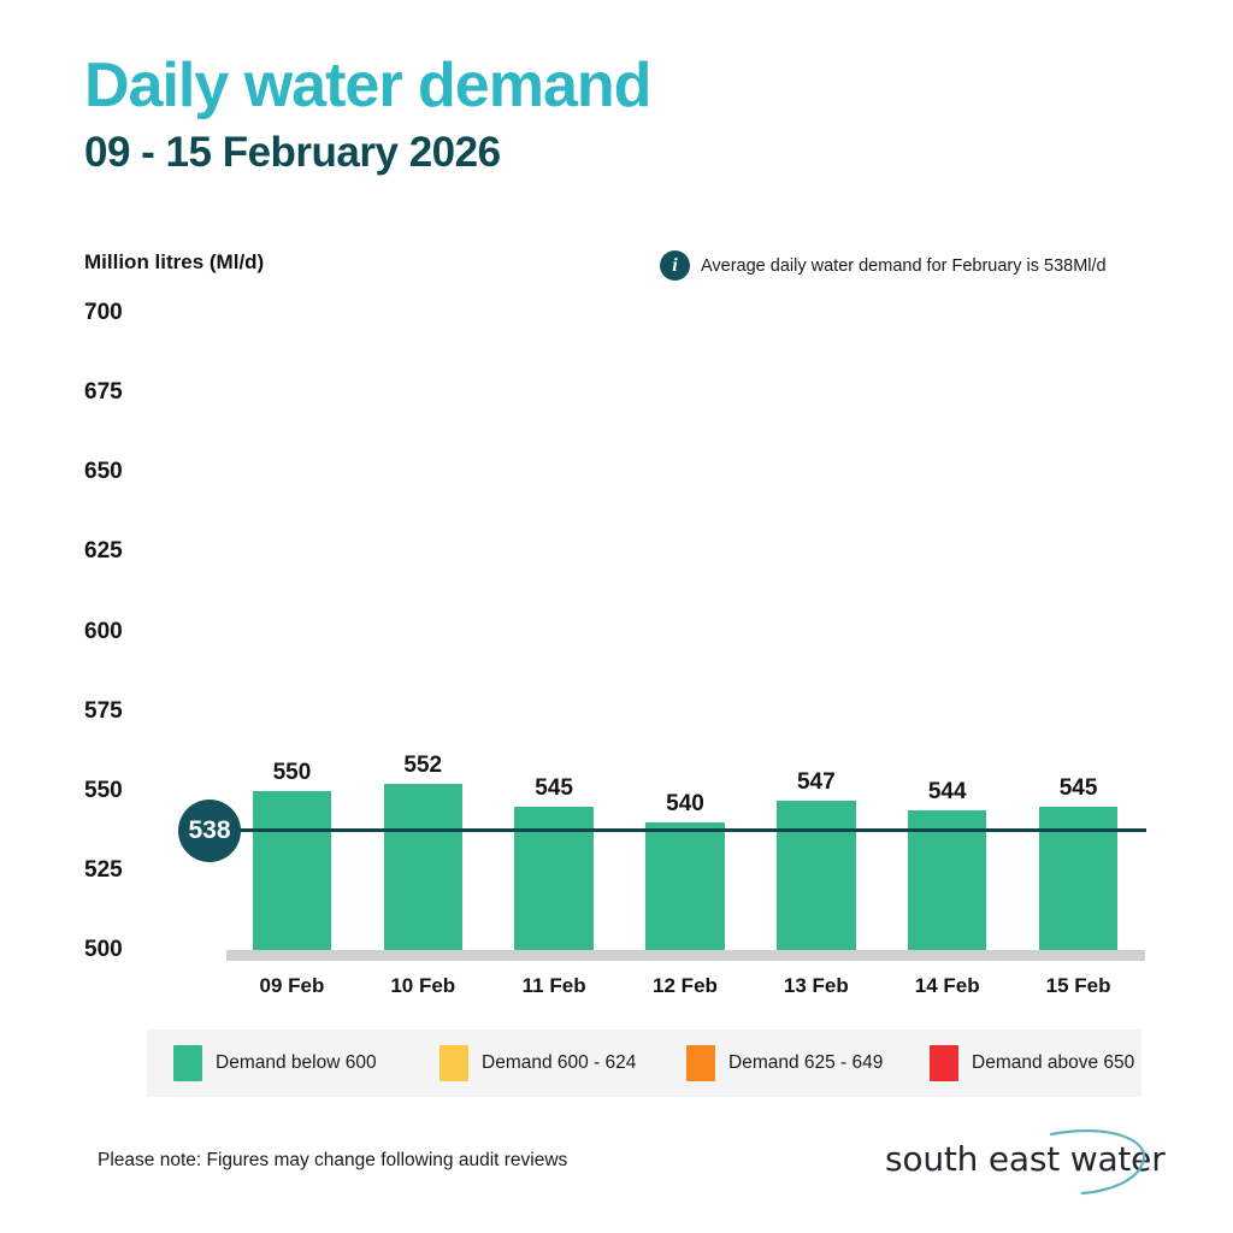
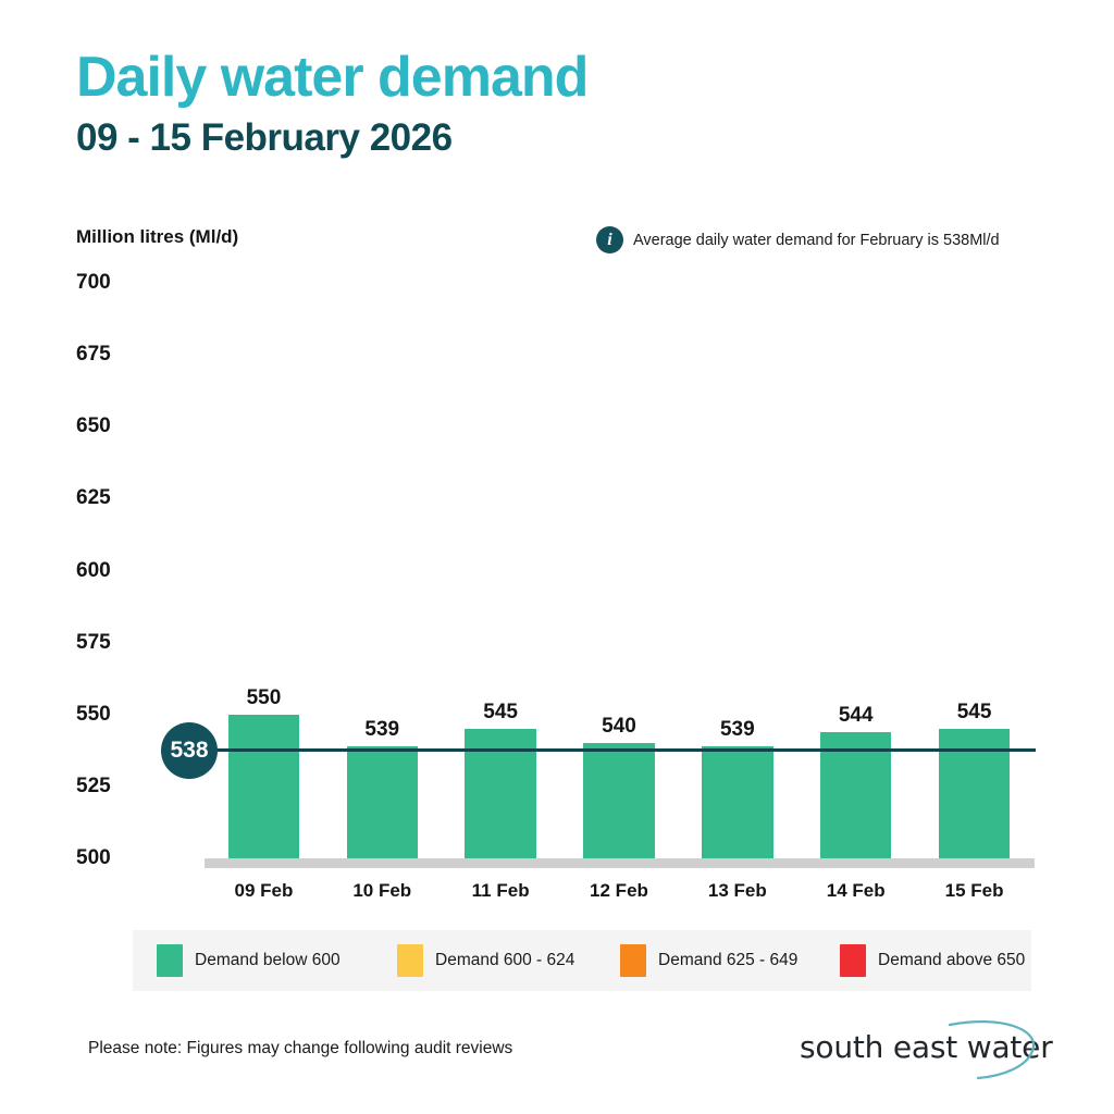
10 Feb: 552 -> 539
13 Feb: 547 -> 539
